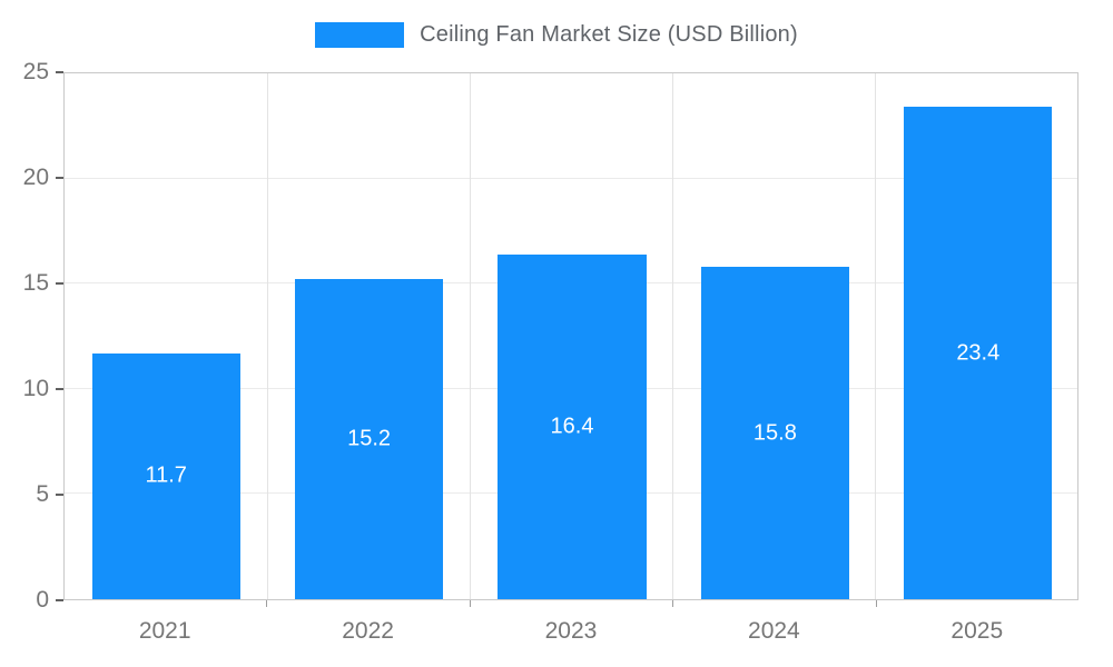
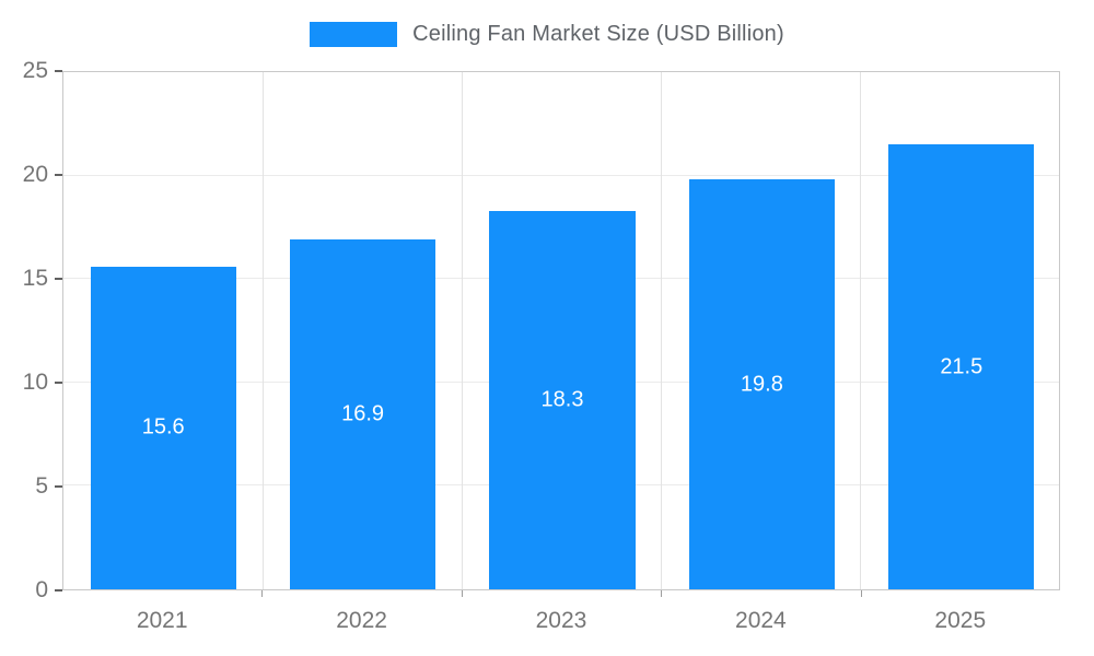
2021: 11.7 -> 15.6
2022: 15.2 -> 16.9
2023: 16.4 -> 18.3
2024: 15.8 -> 19.8
2025: 23.4 -> 21.5
